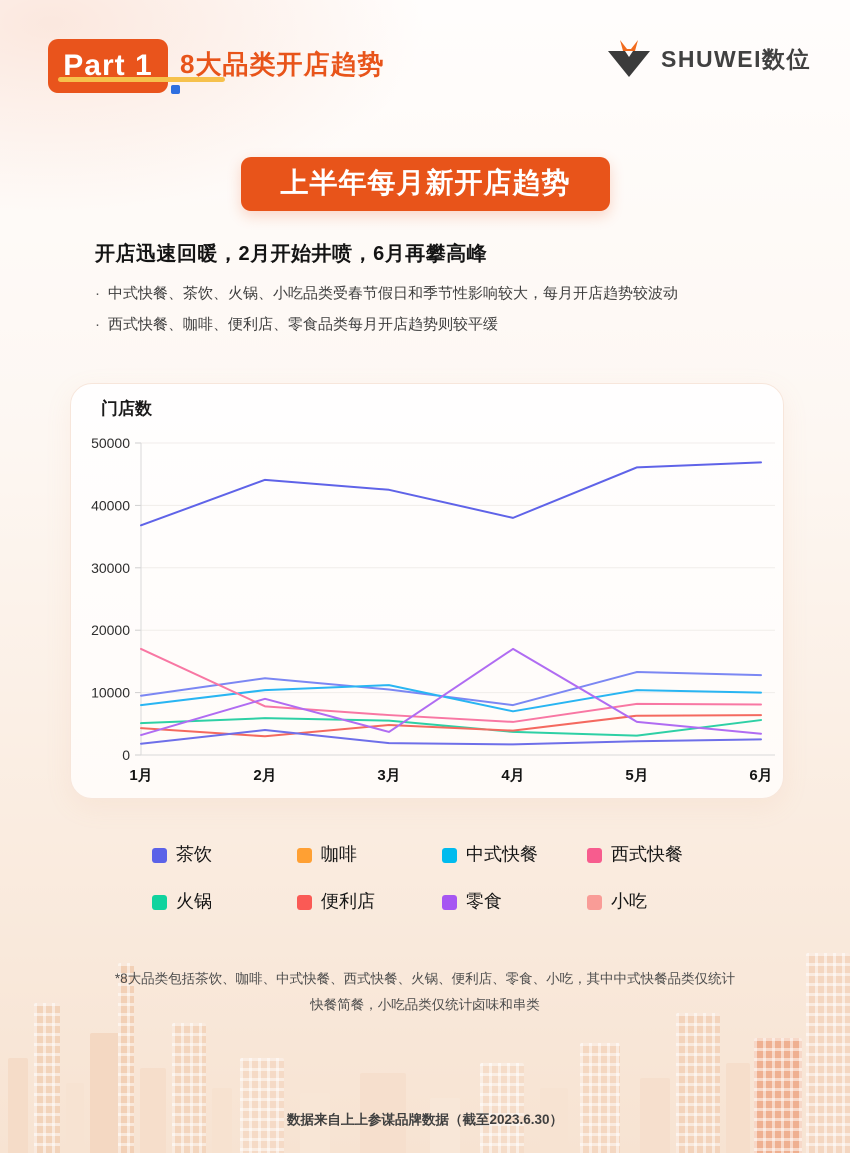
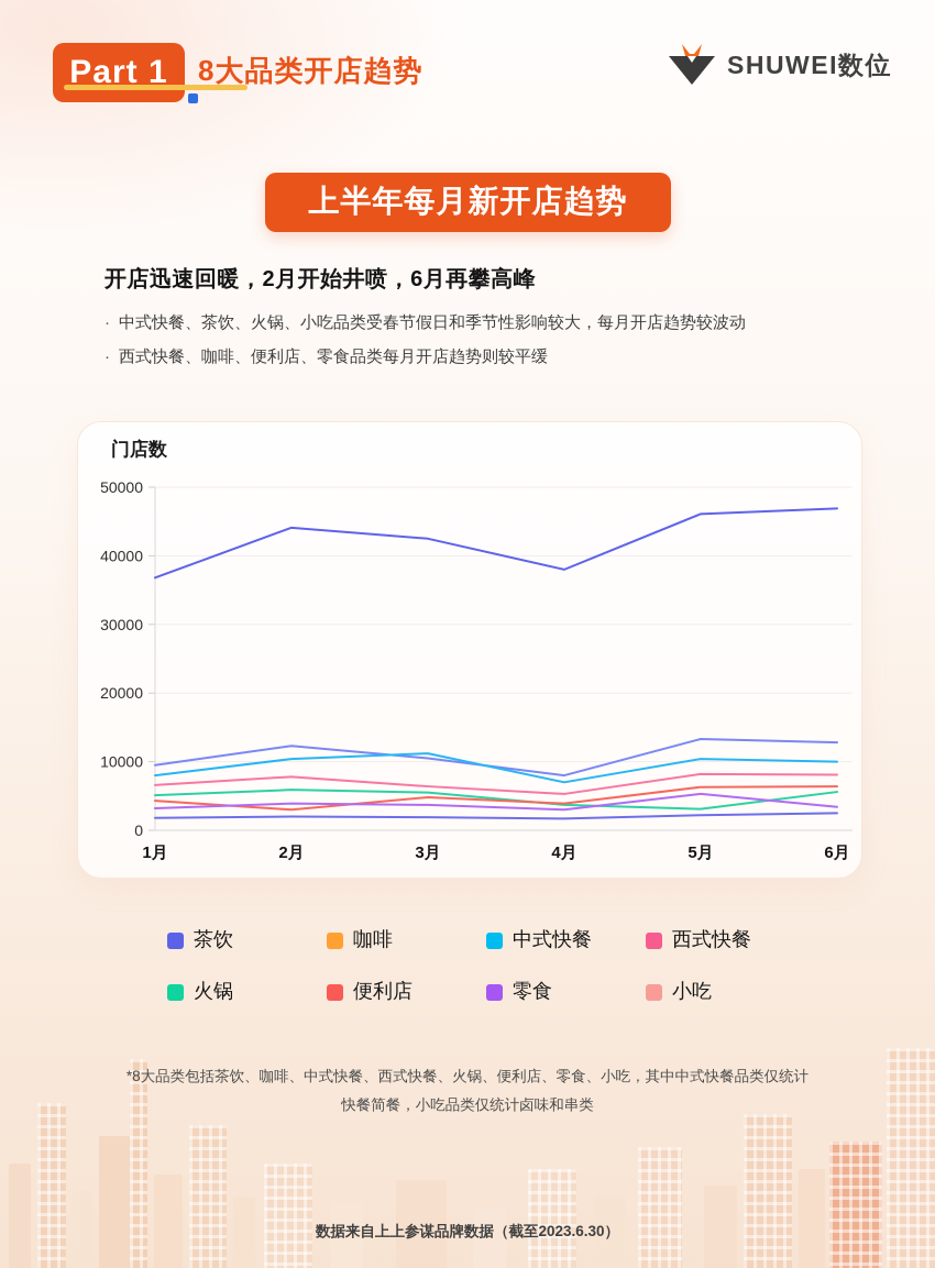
西式快餐/1月: 17000 -> 7000
零食/2月: 9000 -> 4000
咖啡/2月: 4000 -> 2000
零食/4月: 17000 -> 3000
